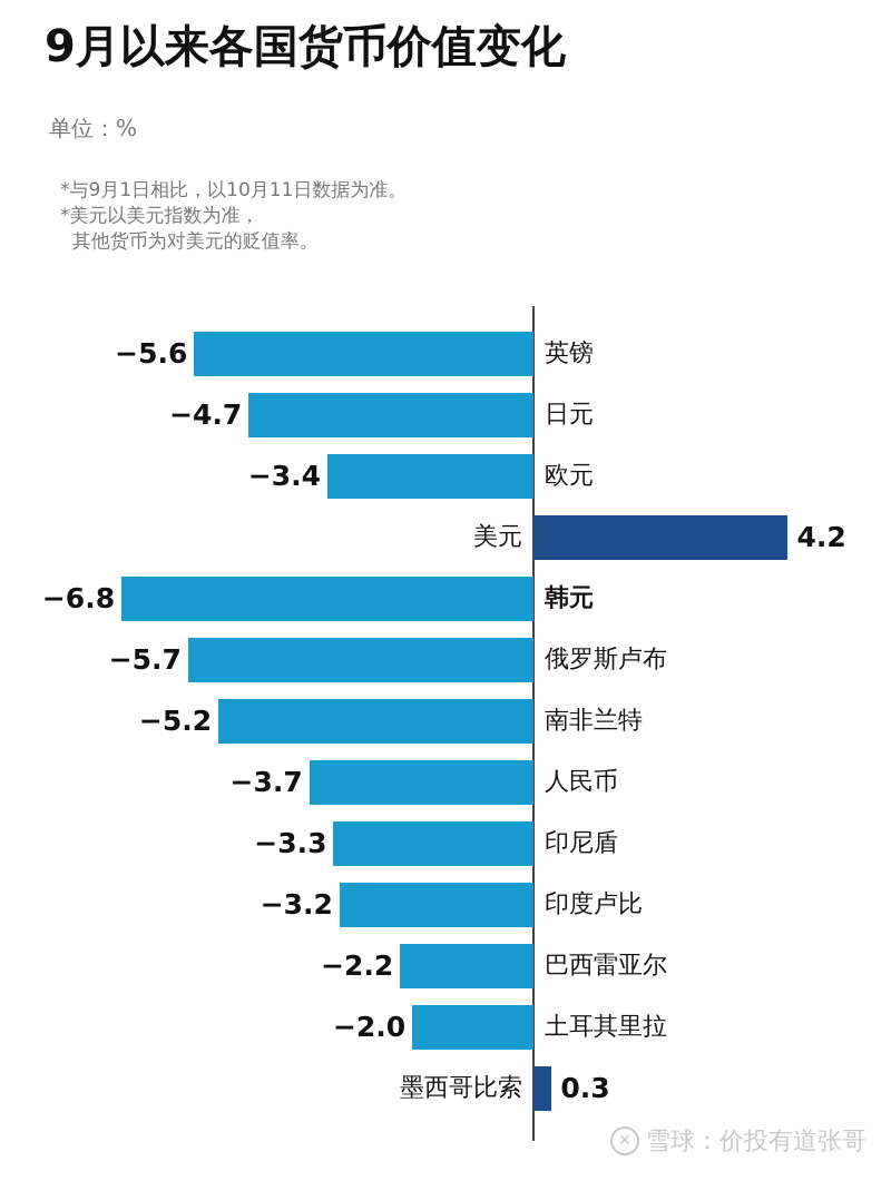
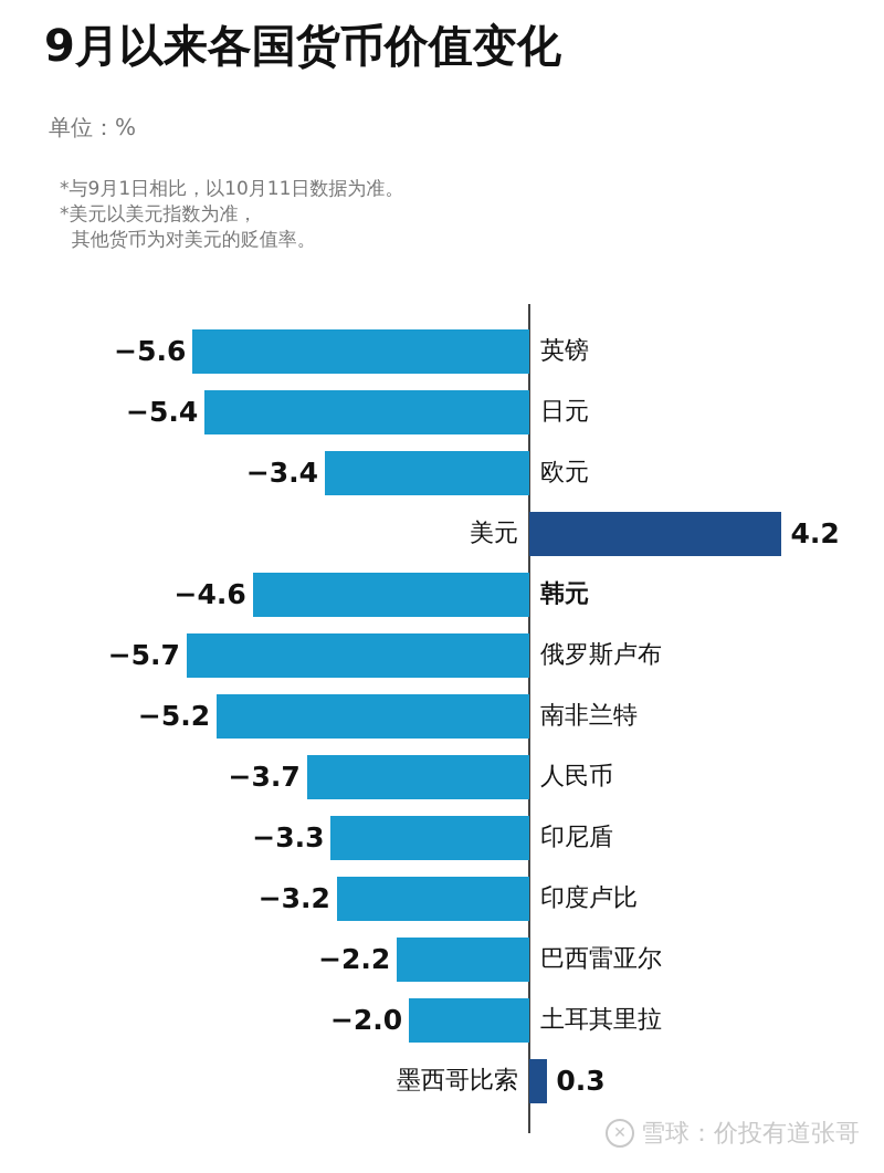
日元: −4.7 -> −5.4
韩元: −6.8 -> −4.6
